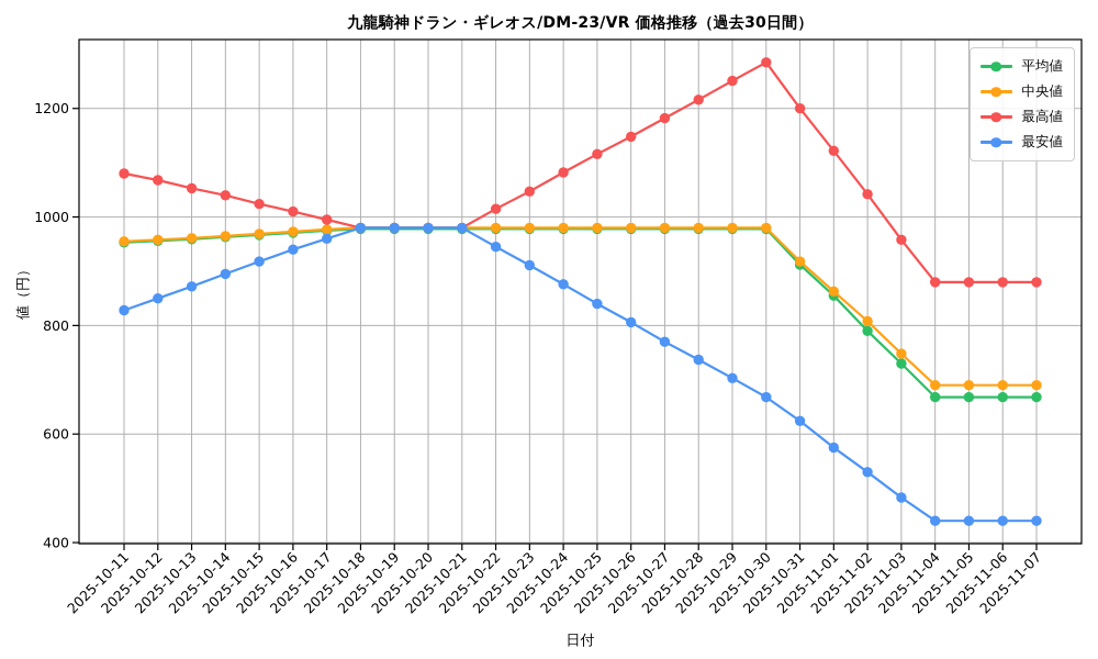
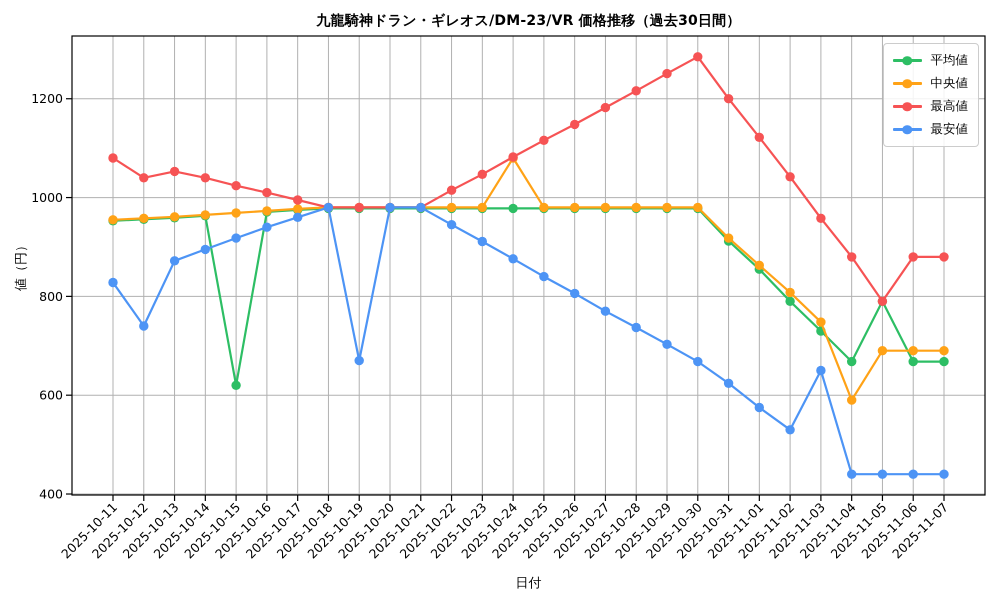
最高値/2025-10-12: 1070 -> 1040
最安値/2025-10-12: 850 -> 740
平均値/2025-10-15: 970 -> 620
最安値/2025-10-19: 980 -> 670
中央値/2025-10-24: 980 -> 1080
最安値/2025-11-03: 480 -> 650
中央値/2025-11-04: 690 -> 590
平均値/2025-11-05: 670 -> 790
最高値/2025-11-05: 880 -> 790
